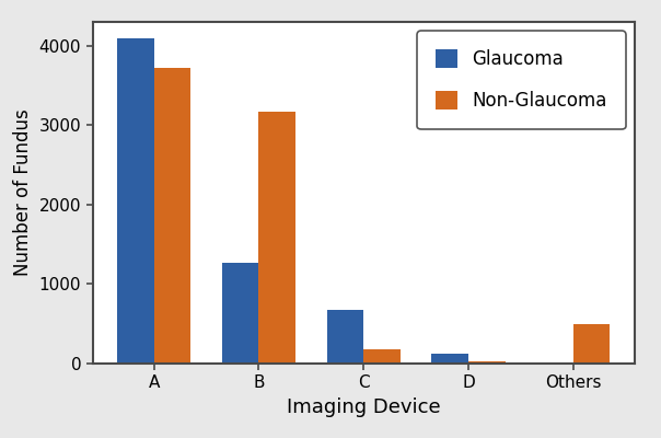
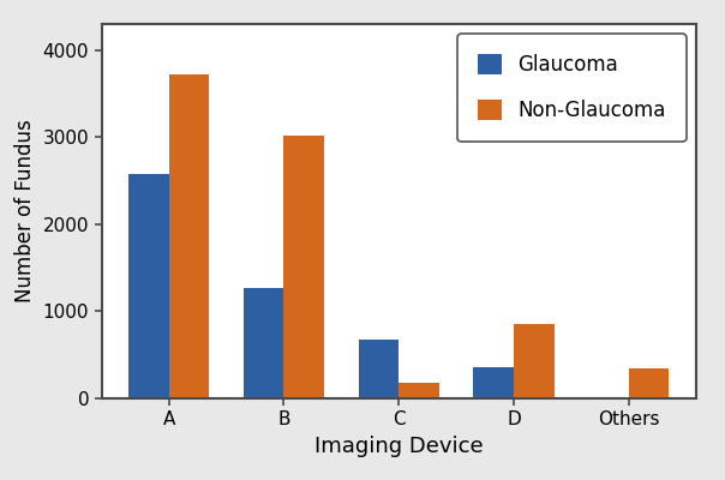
Glaucoma/A: 4100 -> 2580
Non-Glaucoma/B: 3160 -> 3020
Glaucoma/D: 120 -> 360
Non-Glaucoma/D: 30 -> 860
Non-Glaucoma/Others: 490 -> 340
